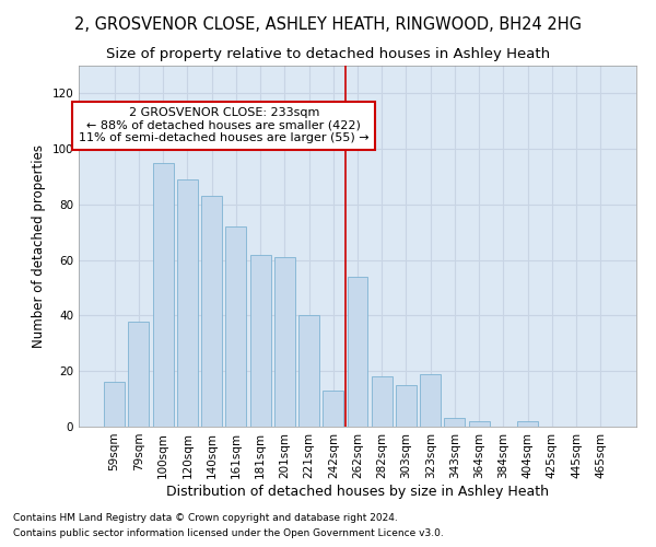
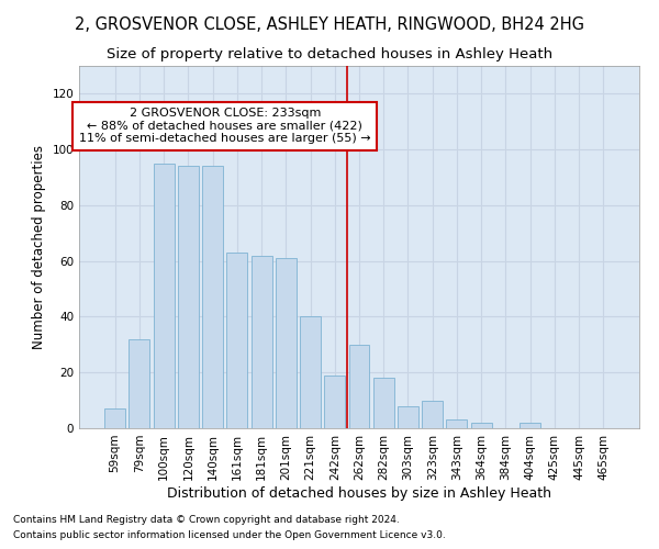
59sqm: 16 -> 7
79sqm: 38 -> 32
120sqm: 89 -> 94
140sqm: 83 -> 94
161sqm: 72 -> 63
242sqm: 13 -> 19
262sqm: 54 -> 30
303sqm: 15 -> 8
323sqm: 19 -> 10
